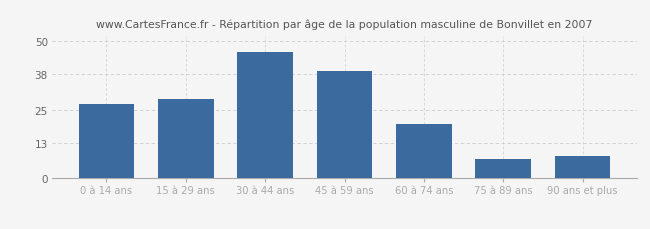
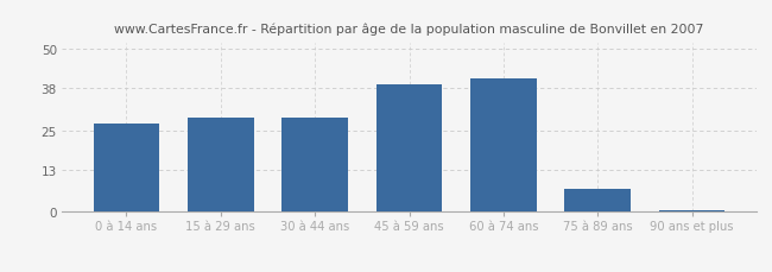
30 à 44 ans: 46.0 -> 29.0
60 à 74 ans: 20.0 -> 41.0
90 ans et plus: 8.0 -> 0.5
